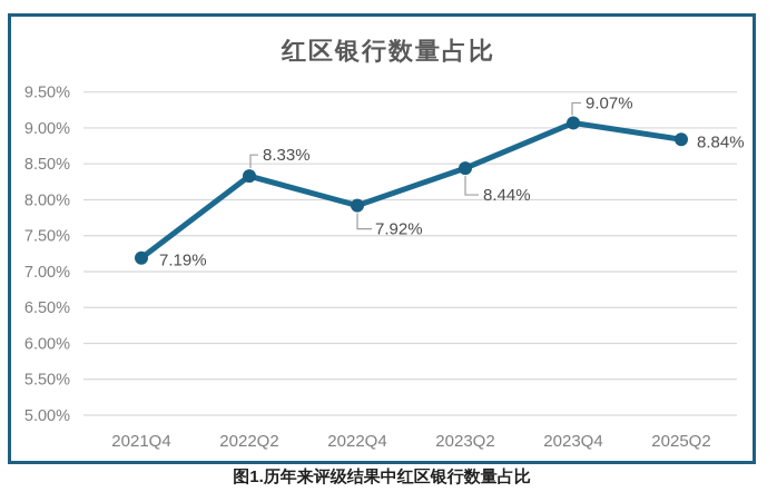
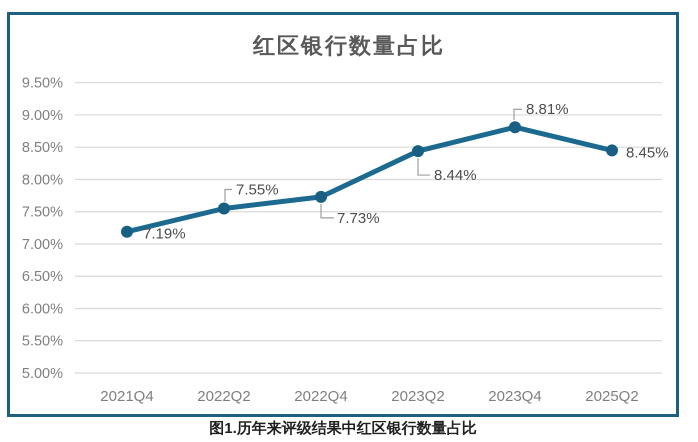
2022Q2: 8.33% -> 7.55%
2022Q4: 7.92% -> 7.73%
2023Q4: 9.07% -> 8.81%
2025Q2: 8.84% -> 8.45%
